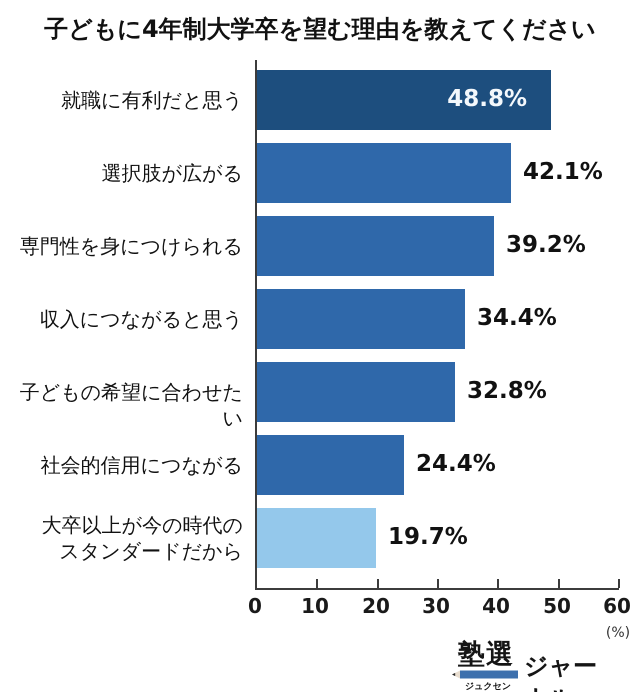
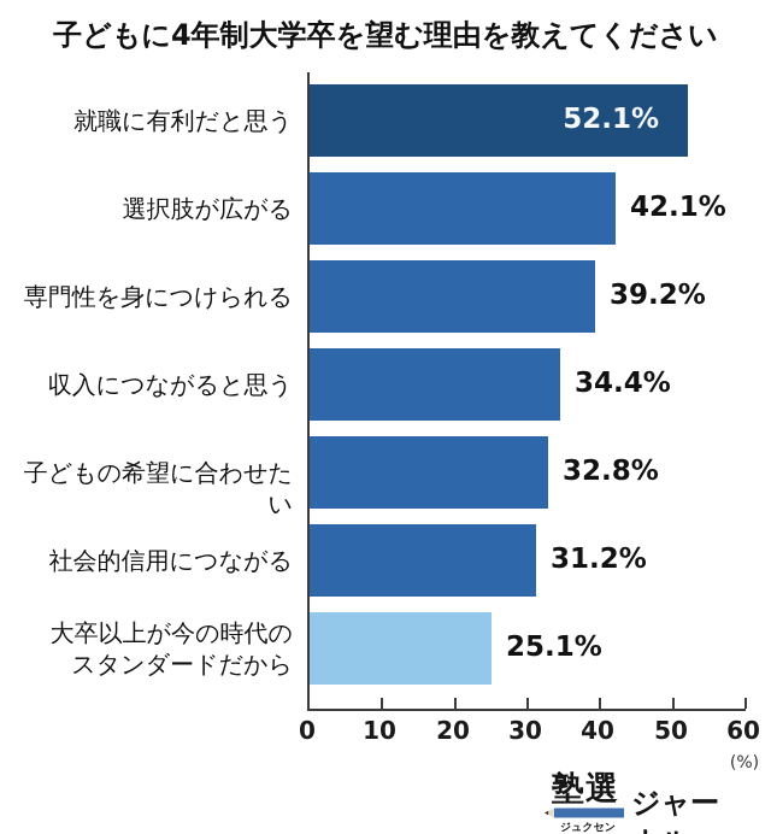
就職に有利だと思う: 48.8% -> 52.1%
社会的信用につながる: 24.4% -> 31.2%
大卒以上が今の時代の スタンダードだから: 19.7% -> 25.1%
